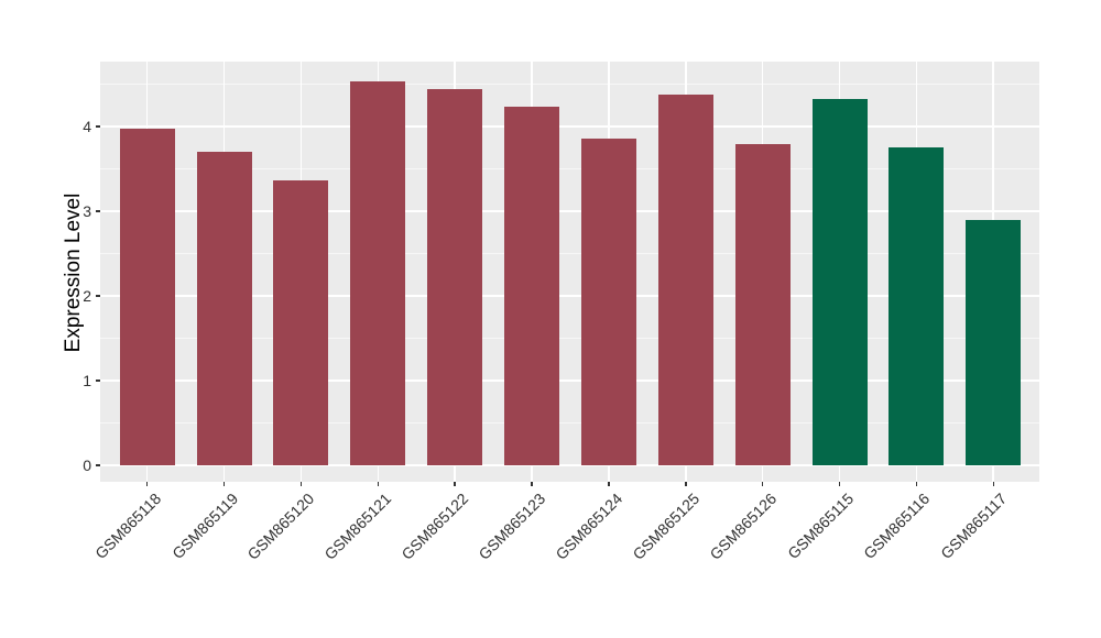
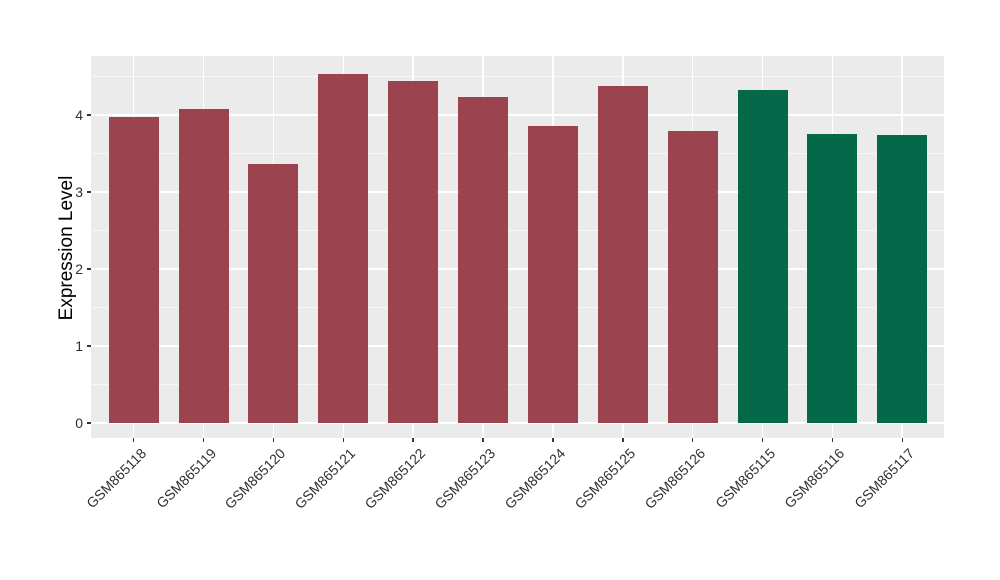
GSM865119: 3.7 -> 4.1
GSM865117: 2.9 -> 3.7
